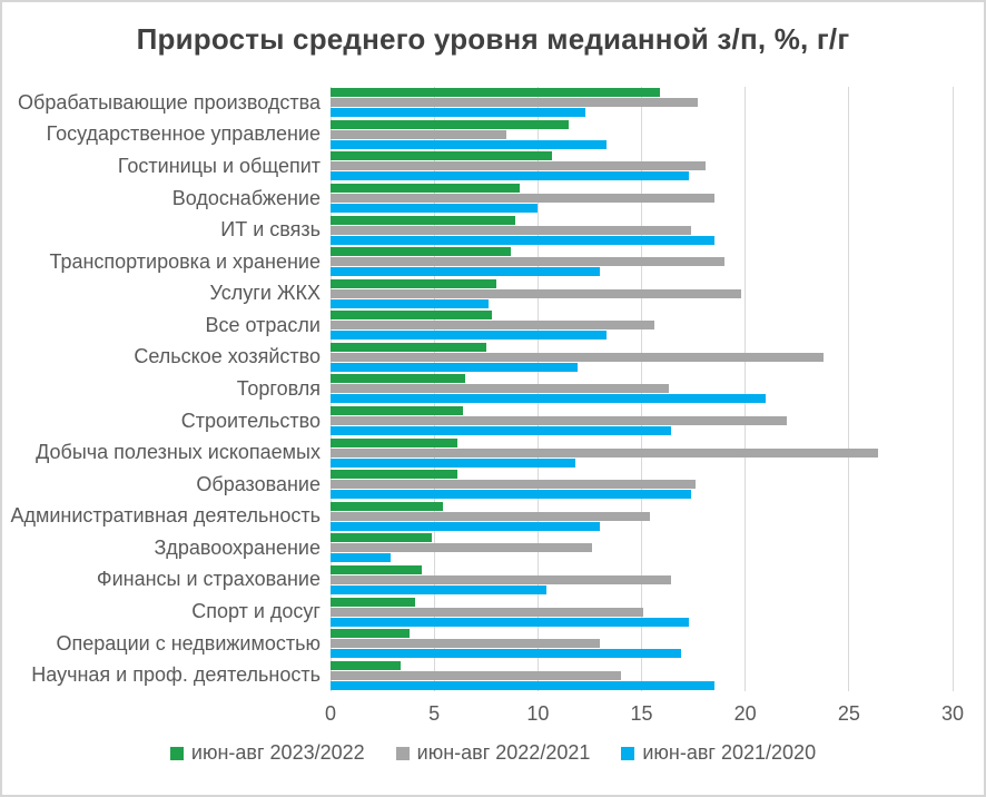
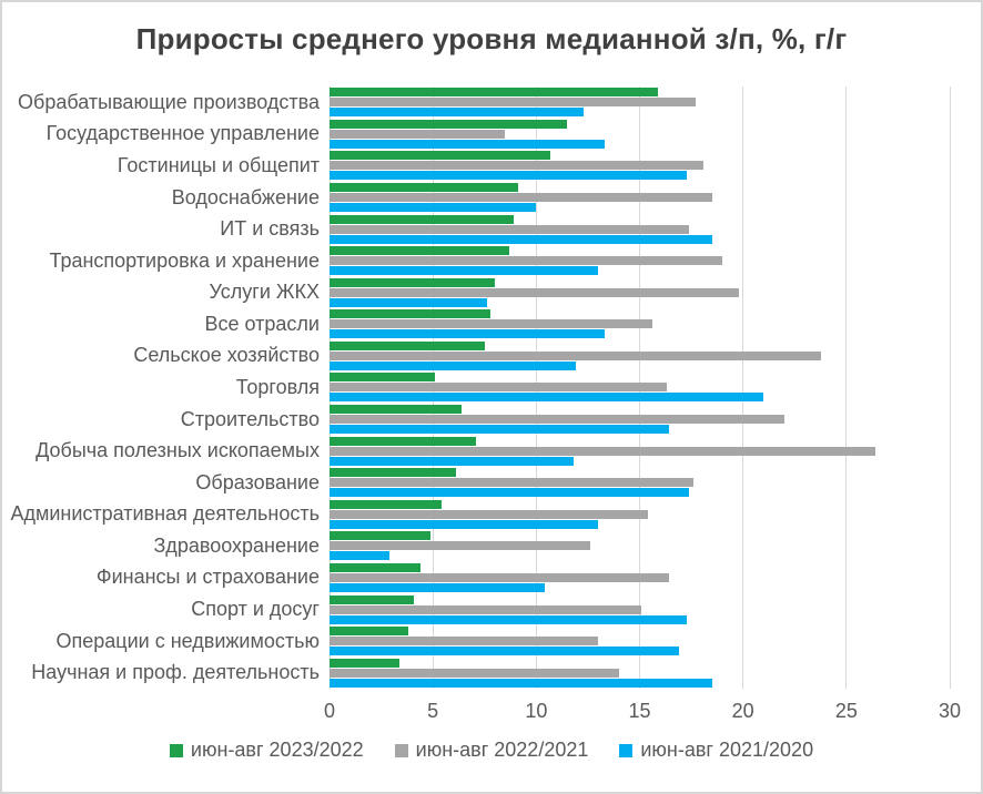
июн-авг 2023/2022/Торговля: 6.5 -> 5.1
июн-авг 2023/2022/Добыча полезных ископаемых: 6.1 -> 7.1
